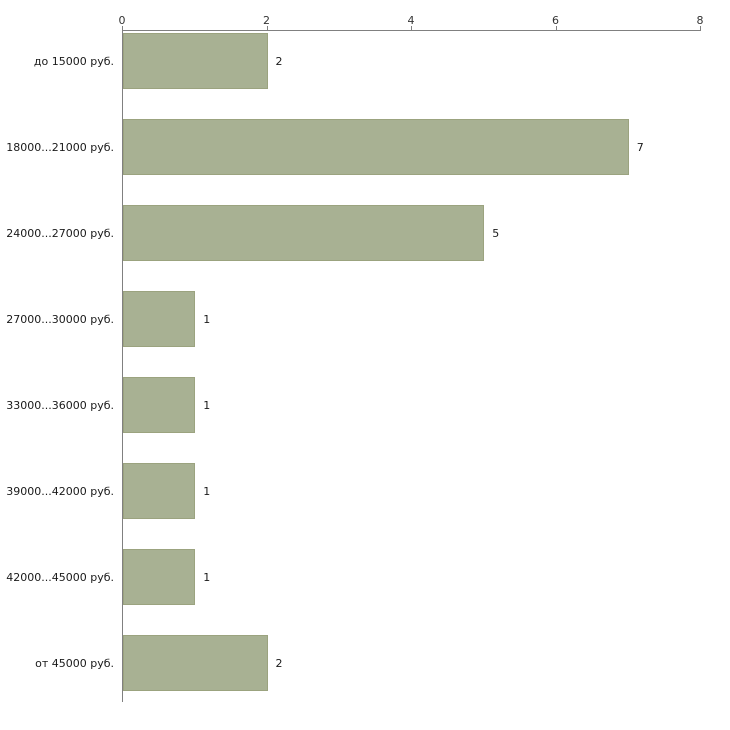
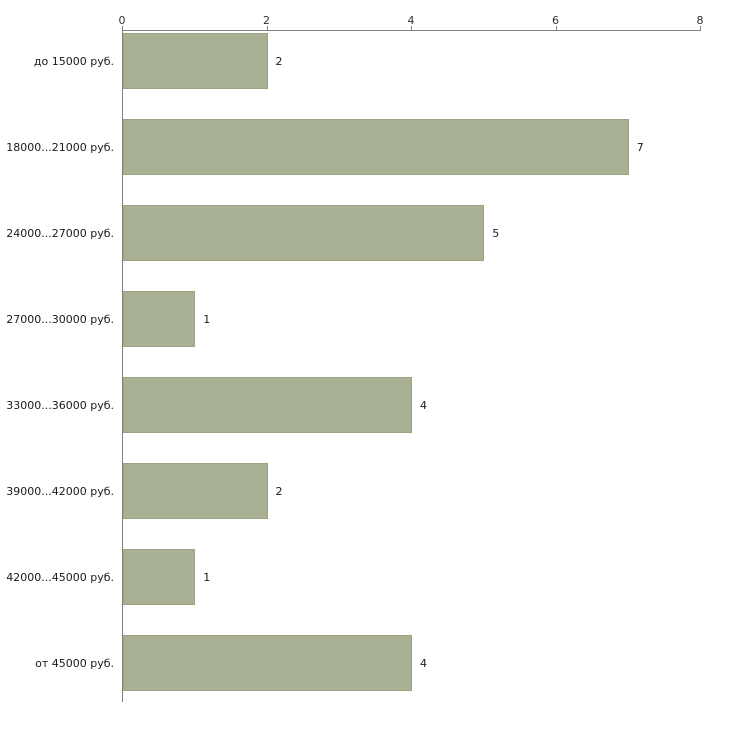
33000...36000 руб.: 1 -> 4
39000...42000 руб.: 1 -> 2
от 45000 руб.: 2 -> 4
